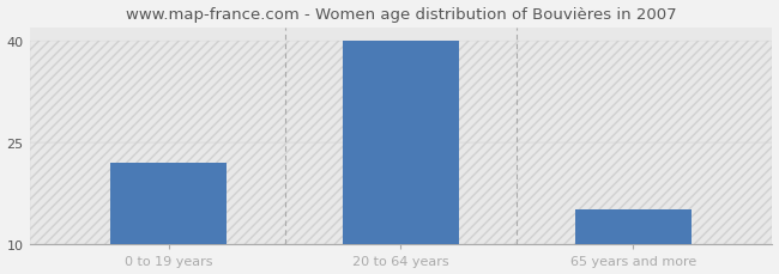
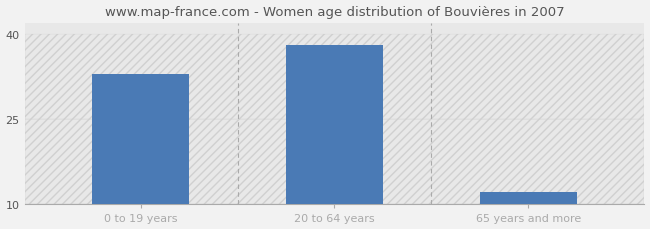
0 to 19 years: 22 -> 33
20 to 64 years: 40 -> 38
65 years and more: 15 -> 12
